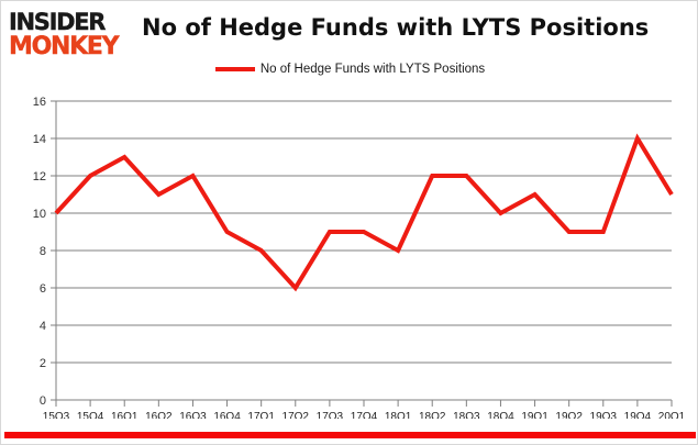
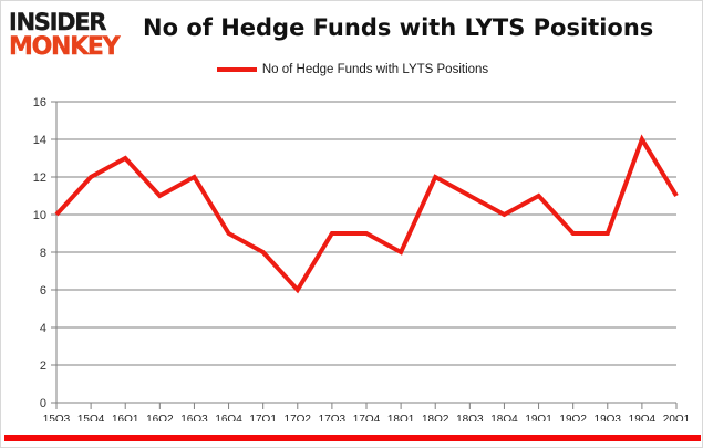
18Q3: 12 -> 11
